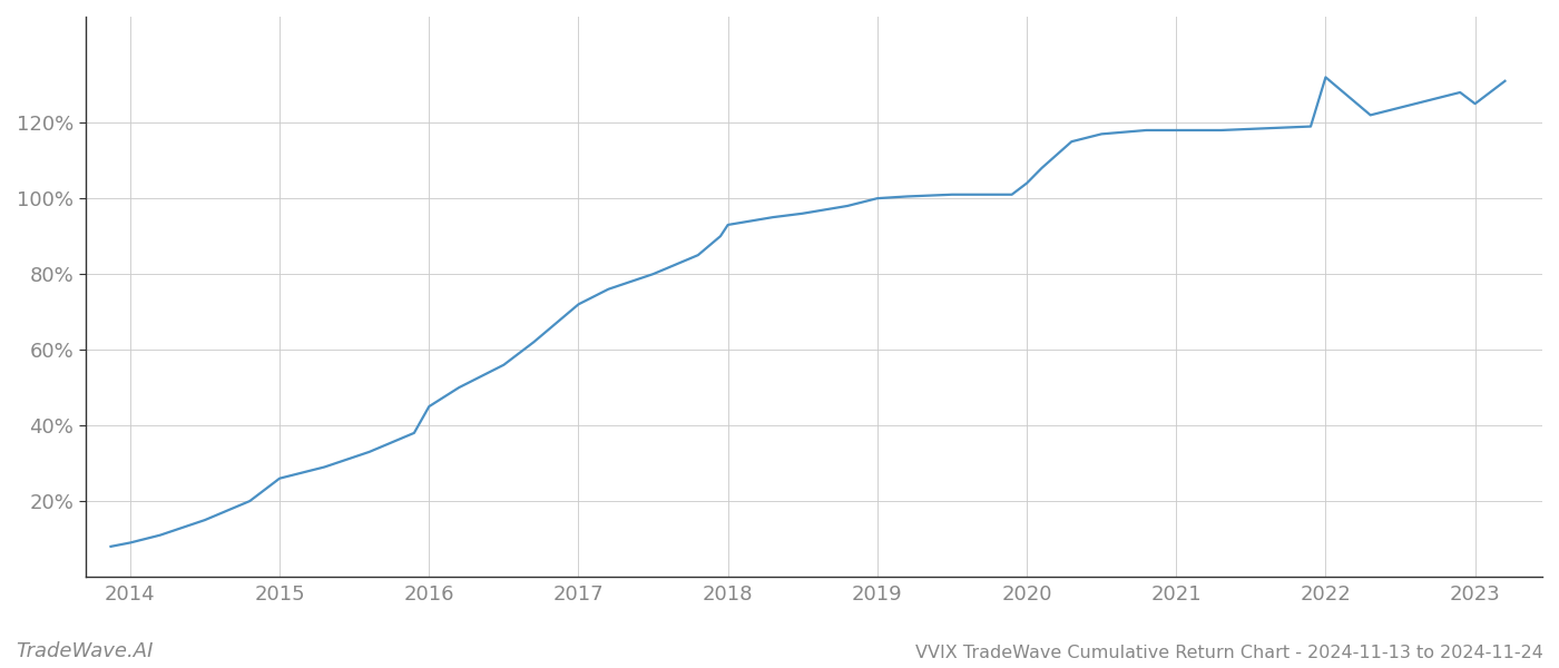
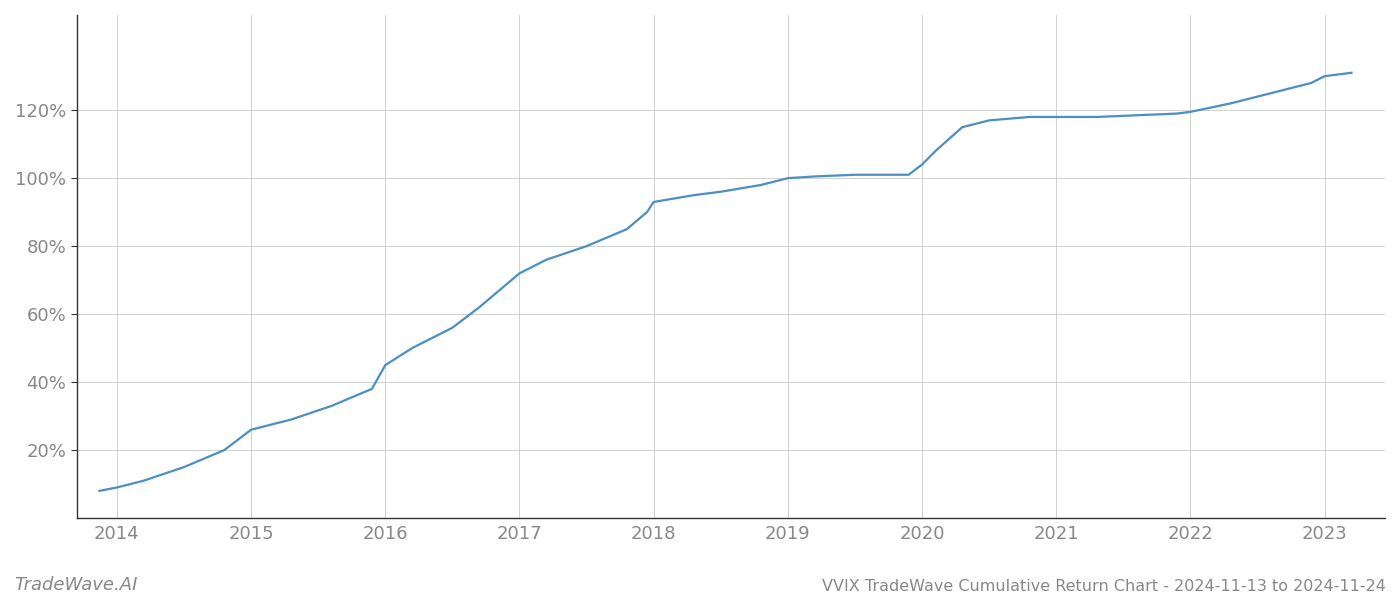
2022: 132.0% -> 119.5%
2023: 125.0% -> 130.0%
